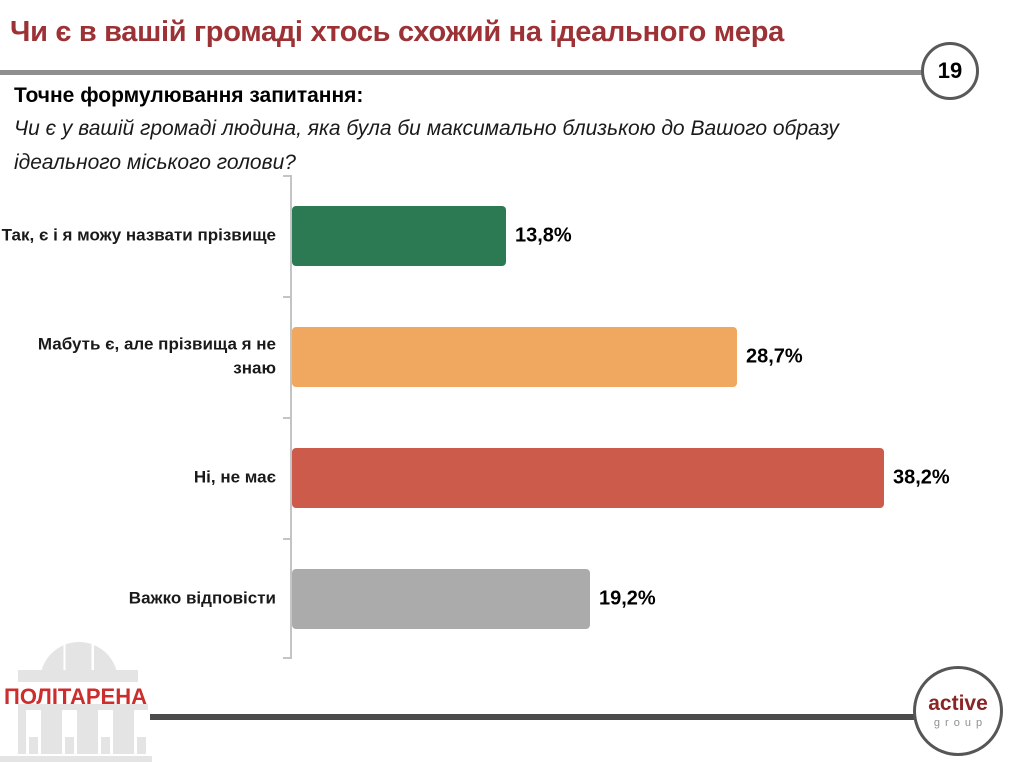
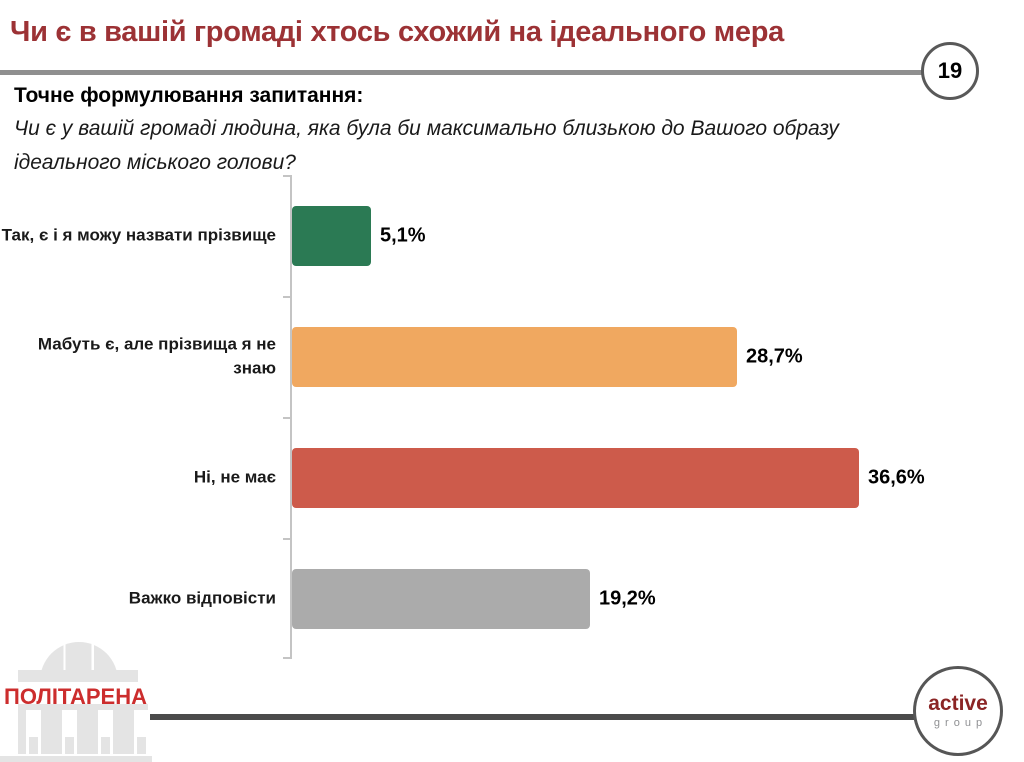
Так, є і я можу назвати прізвище: 13,8% -> 5,1%
Ні, не має: 38,2% -> 36,6%
